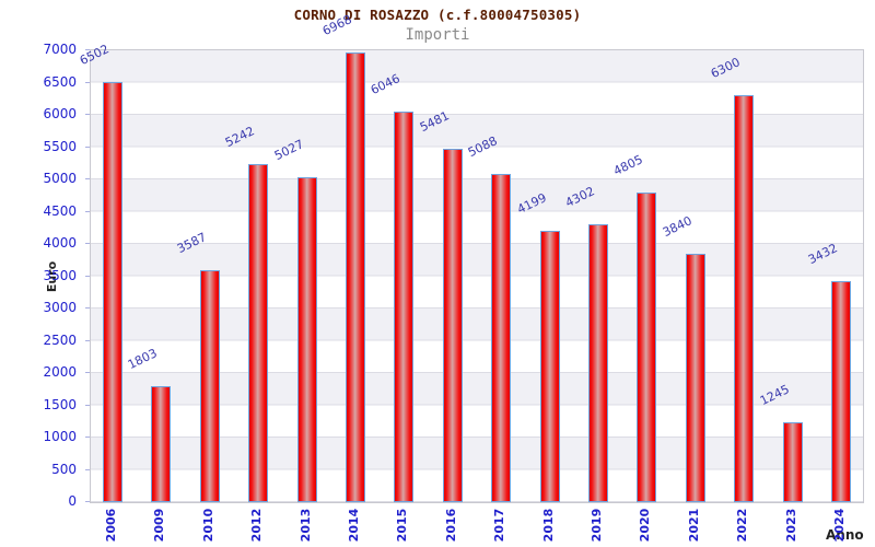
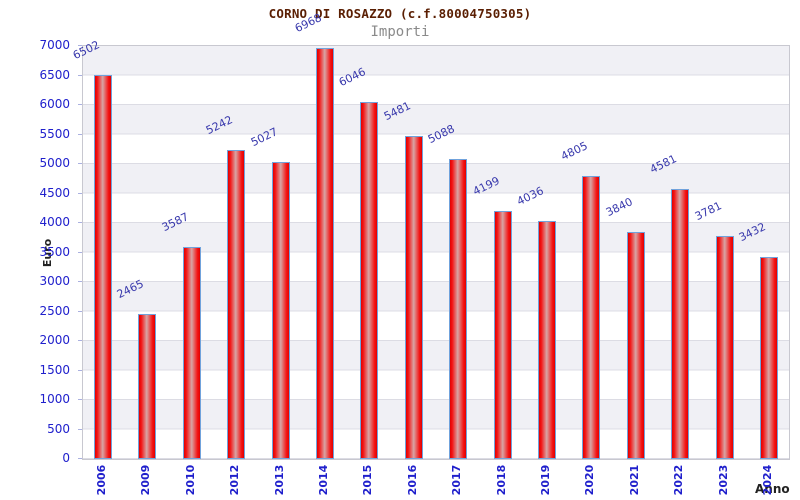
2009: 1803 -> 2465
2019: 4302 -> 4036
2022: 6300 -> 4581
2023: 1245 -> 3781
